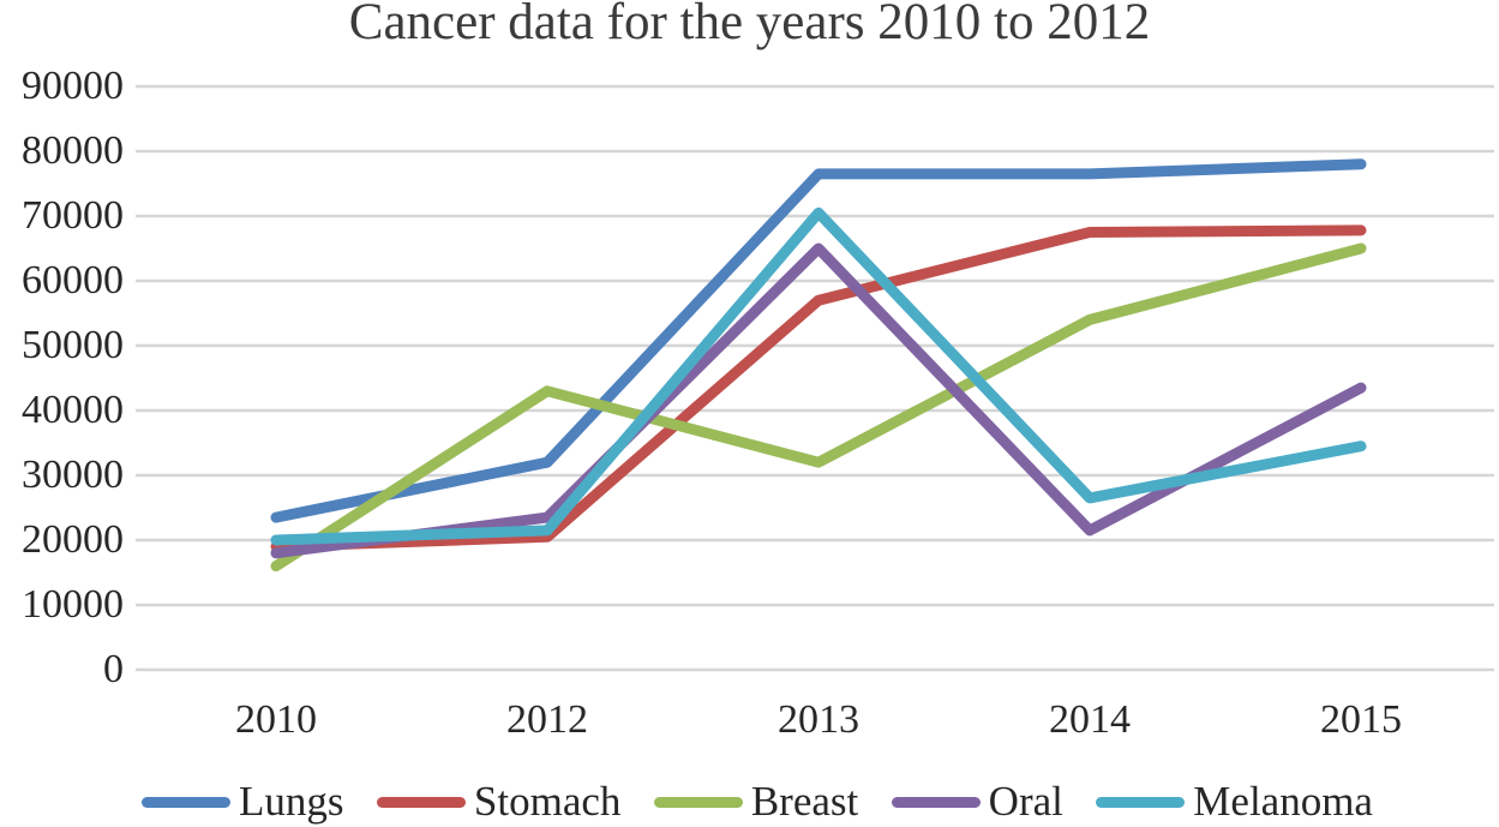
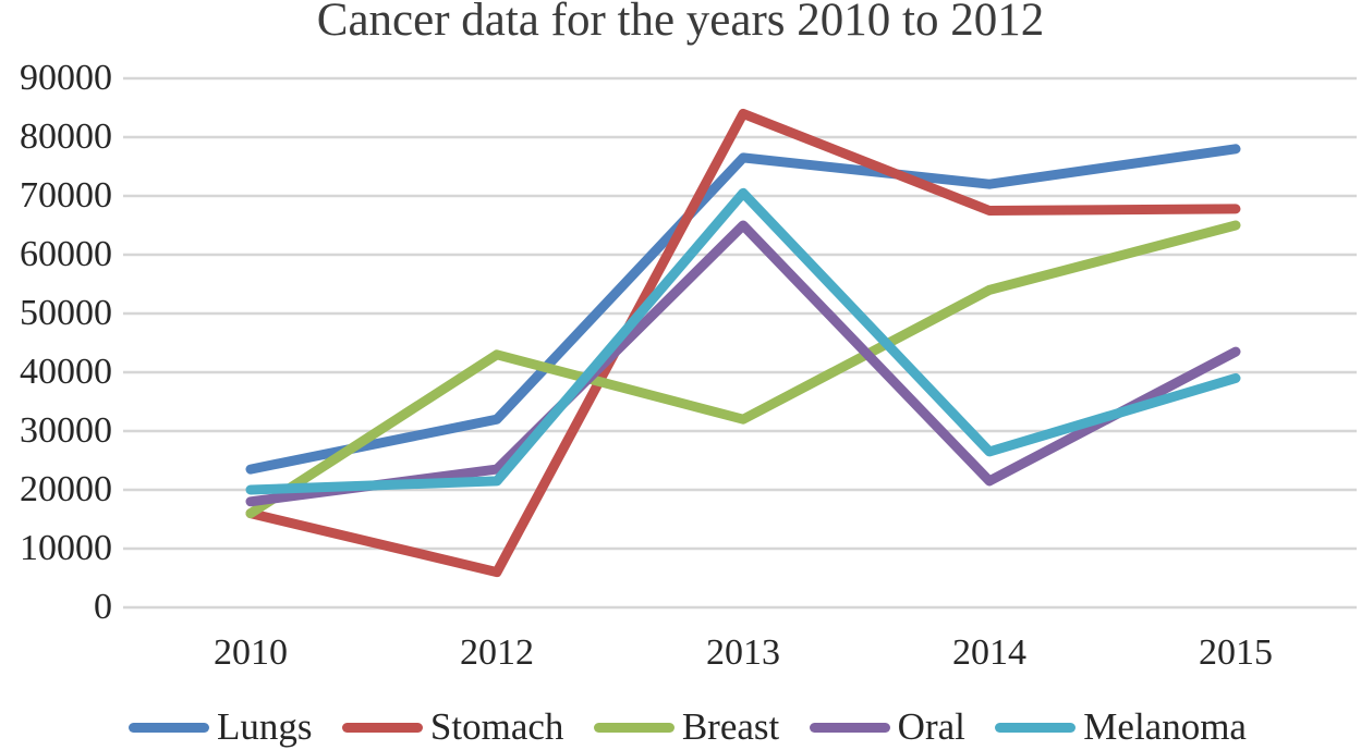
Stomach/2010: 19000 -> 16000
Stomach/2012: 20000 -> 6000
Stomach/2013: 57000 -> 84000
Lungs/2014: 76000 -> 72000
Melanoma/2015: 34000 -> 39000
